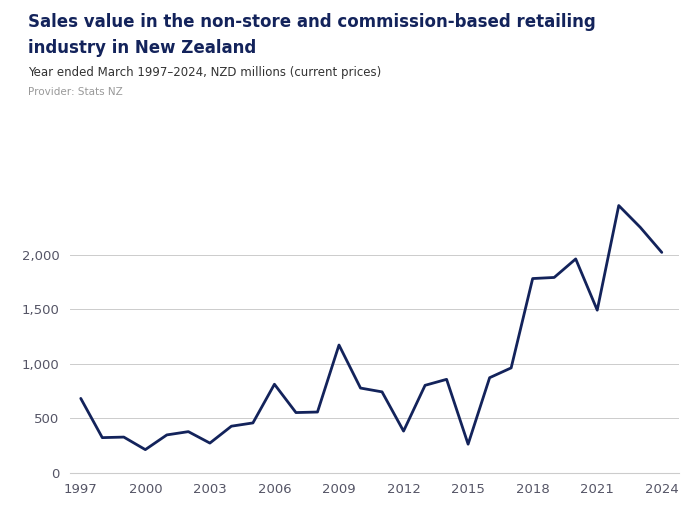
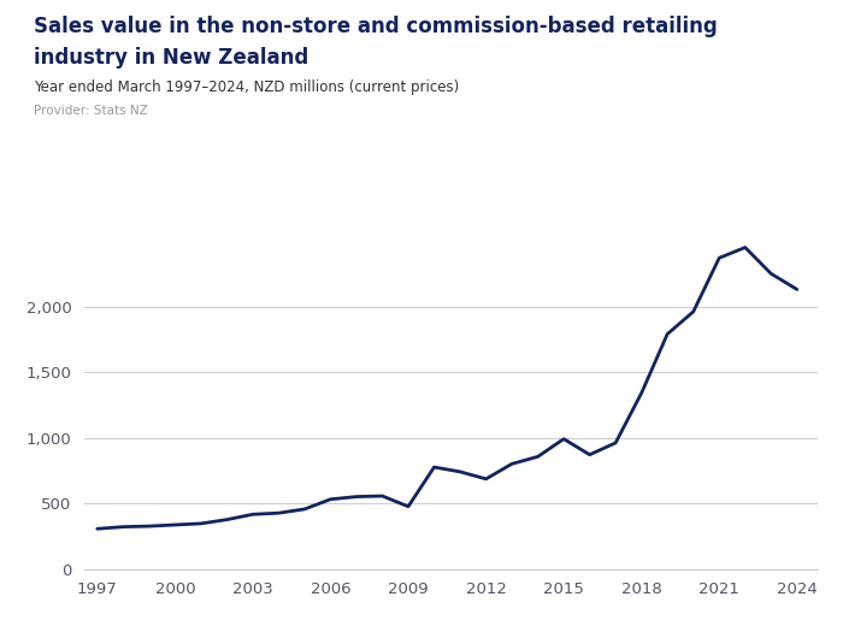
1997: 680 -> 300
2000: 210 -> 340
2003: 270 -> 420
2006: 810 -> 530
2009: 1,170 -> 480
2012: 380 -> 680
2015: 260 -> 990
2018: 1,780 -> 1,340
2021: 1,490 -> 2,370
2024: 2,020 -> 2,130
